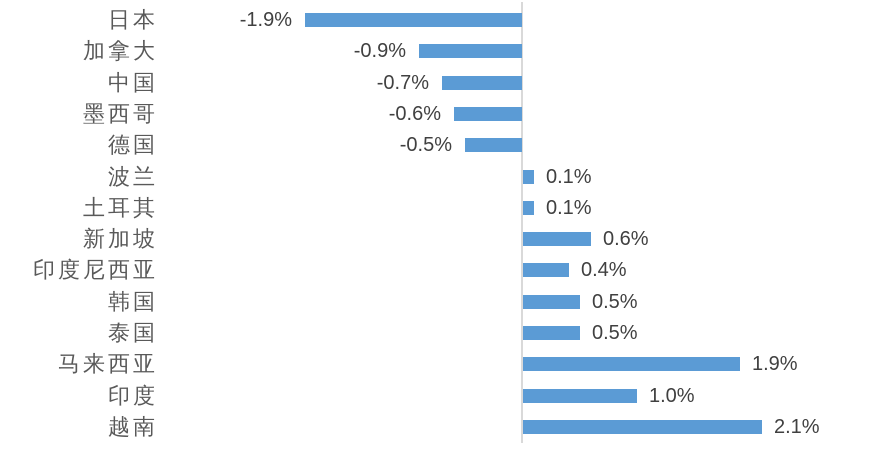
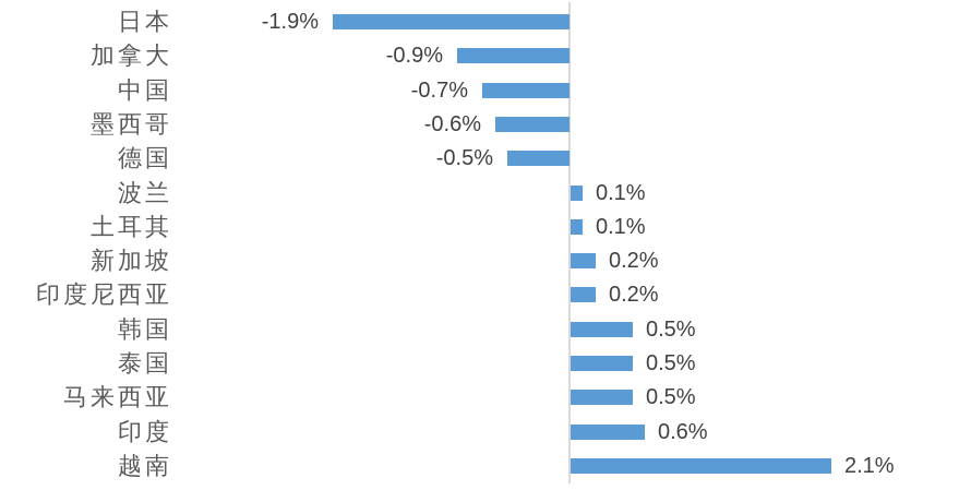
新加坡: 0.6% -> 0.2%
印度尼西亚: 0.4% -> 0.2%
马来西亚: 1.9% -> 0.5%
印度: 1.0% -> 0.6%
